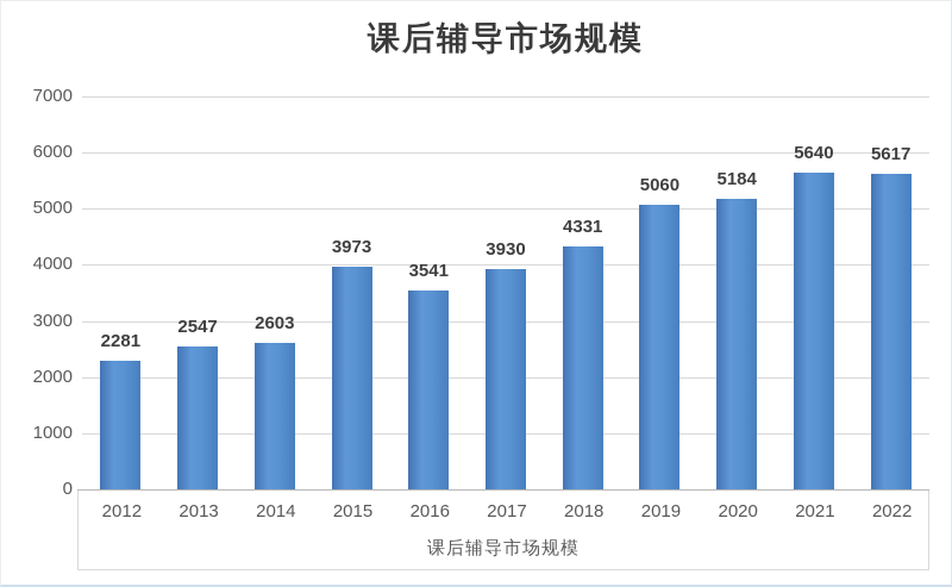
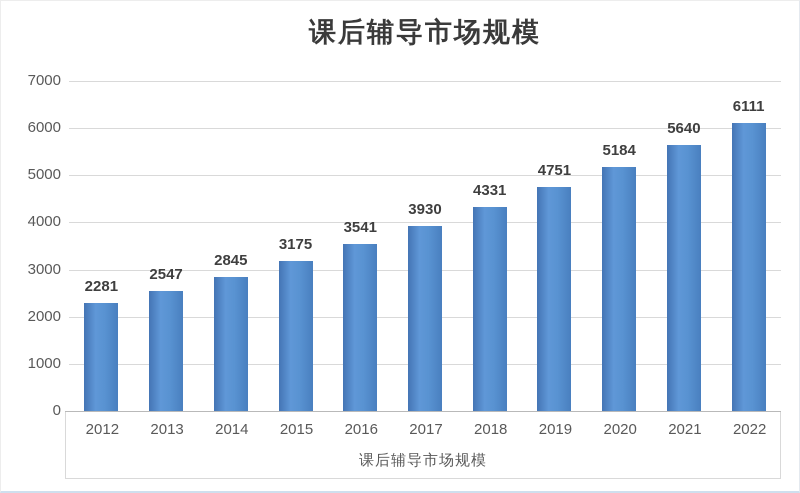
2014: 2603 -> 2845
2015: 3973 -> 3175
2019: 5060 -> 4751
2022: 5617 -> 6111
